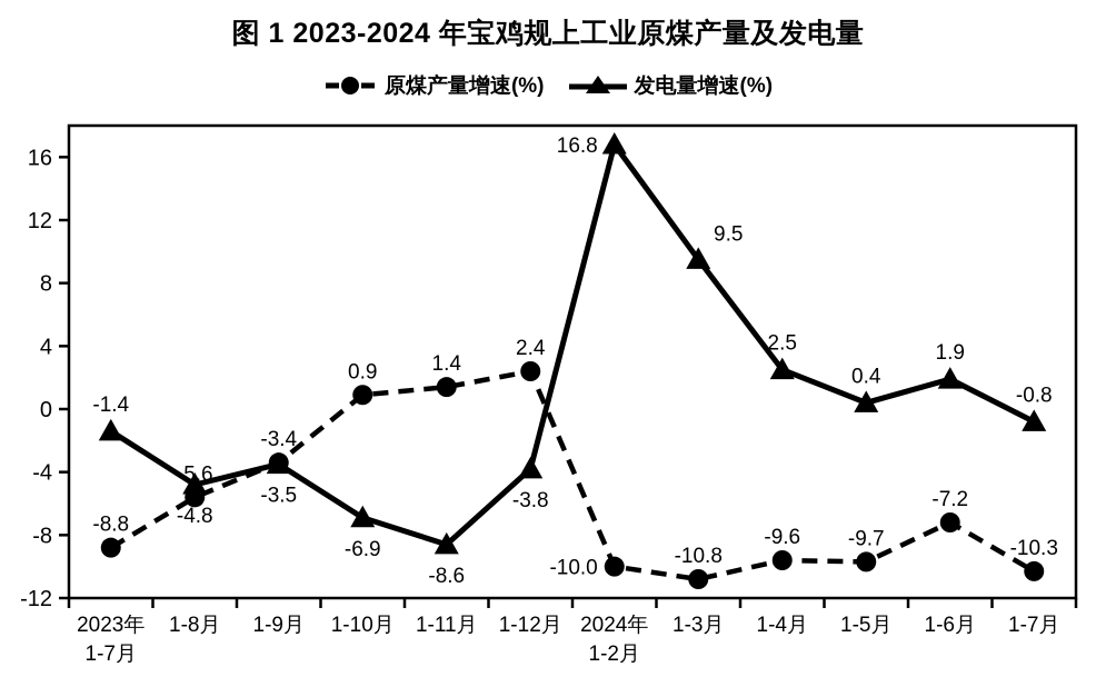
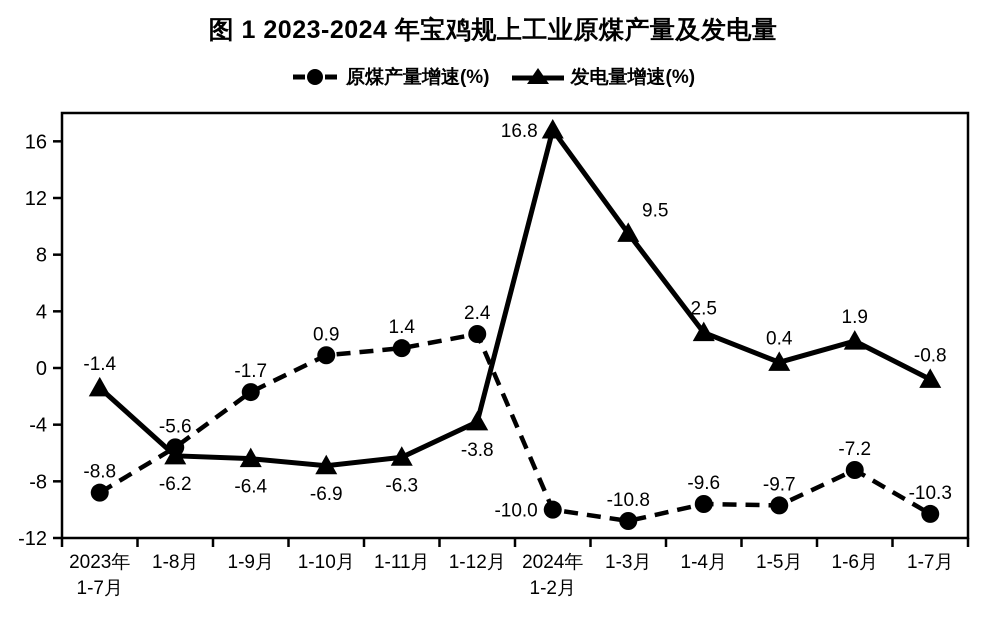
发电量增速(%)/1-8月: -4.8 -> -6.2
原煤产量增速(%)/1-9月: -3.4 -> -1.7
发电量增速(%)/1-9月: -3.5 -> -6.4
发电量增速(%)/1-11月: -8.6 -> -6.3
